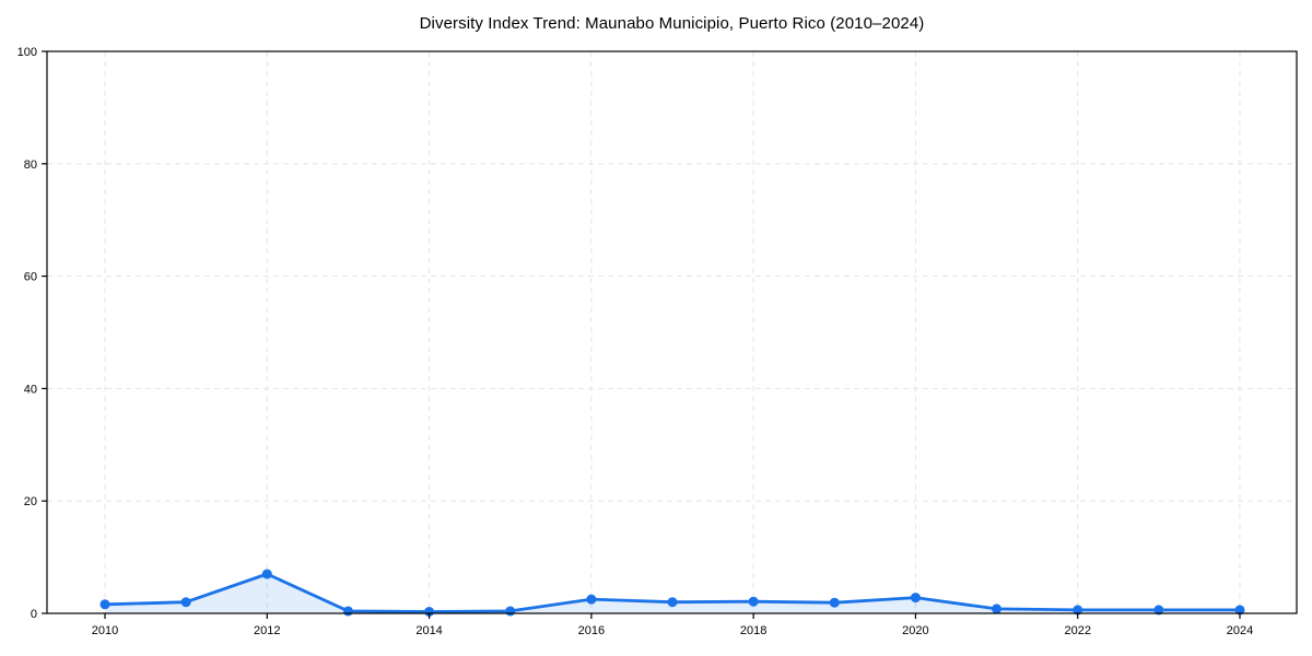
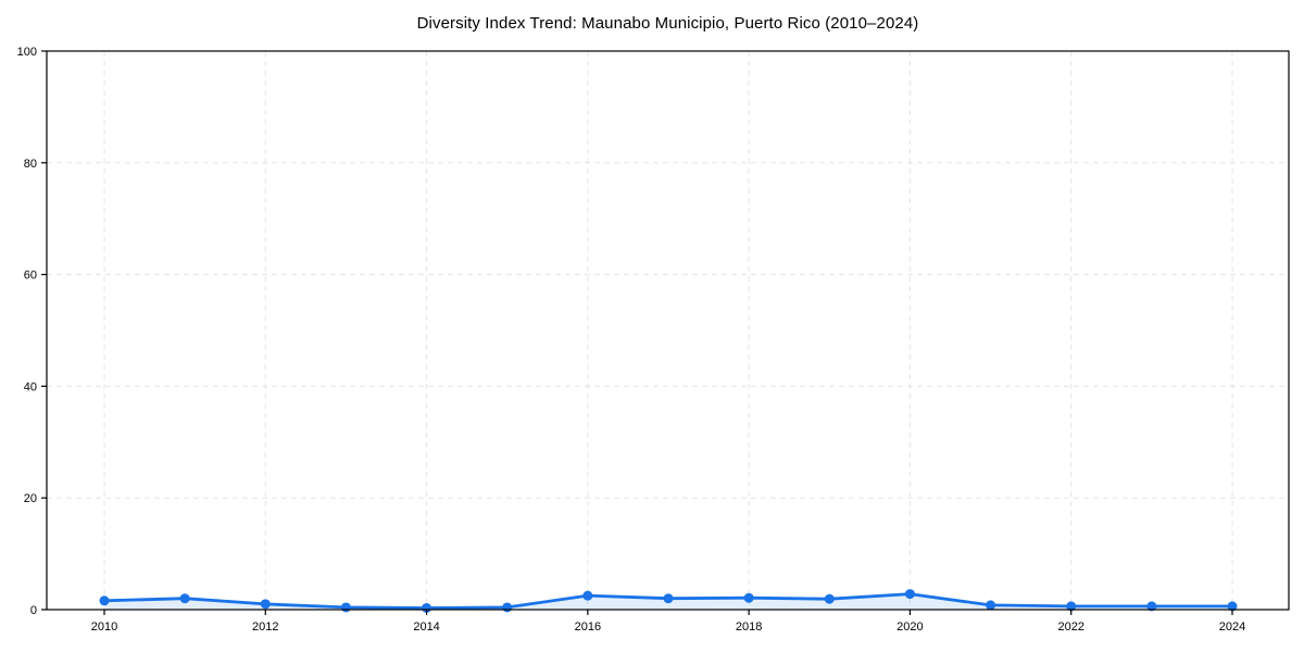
2012: 7 -> 1
